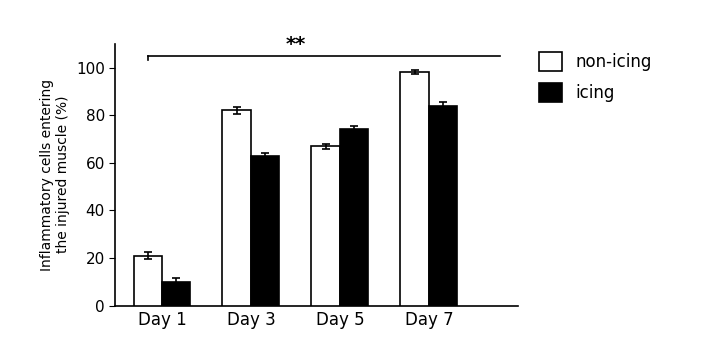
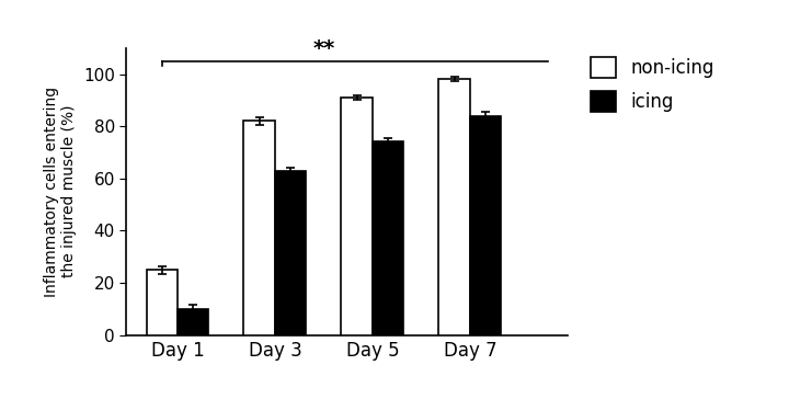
non-icing/Day 1: 21 -> 25
non-icing/Day 5: 67 -> 91
